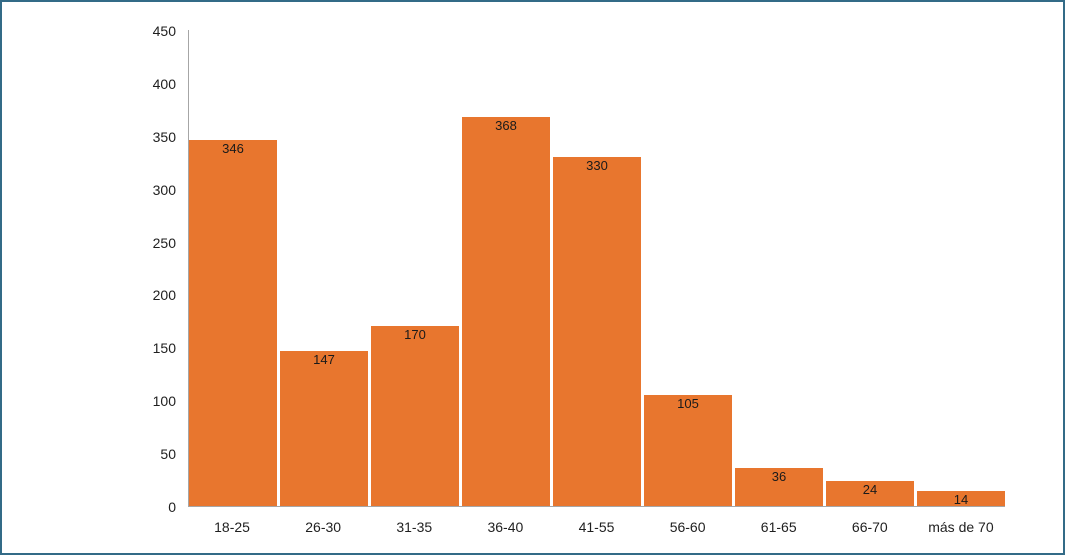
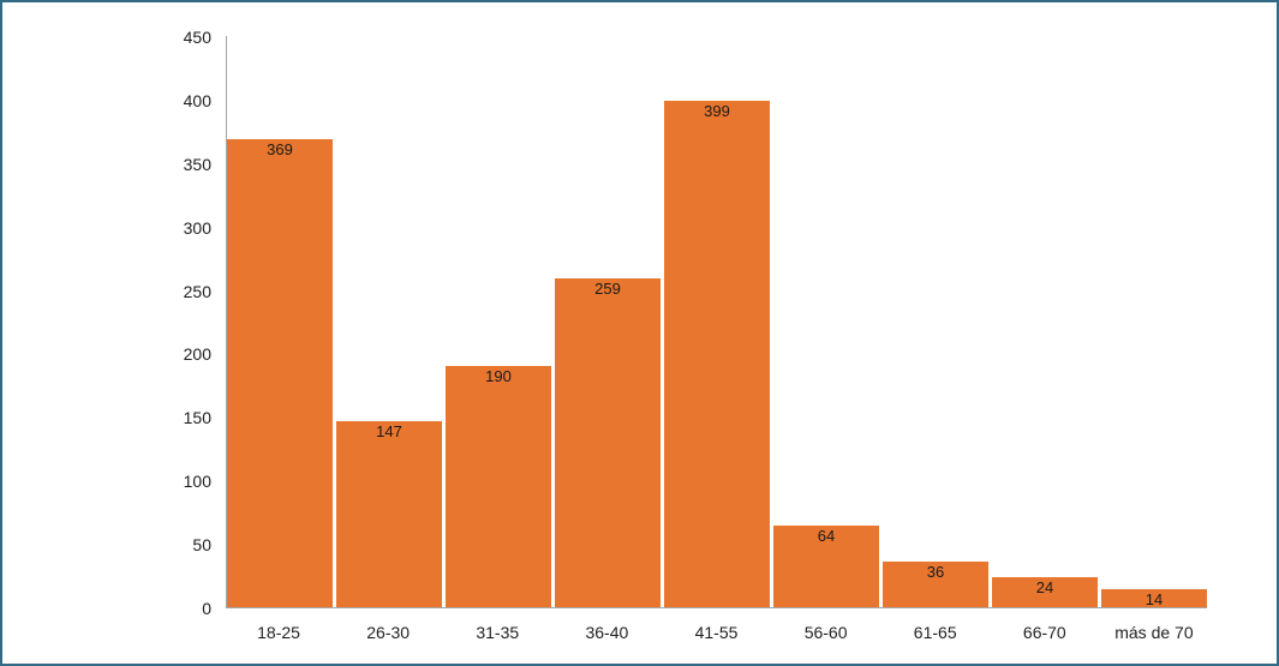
18-25: 346 -> 369
31-35: 170 -> 190
36-40: 368 -> 259
41-55: 330 -> 399
56-60: 105 -> 64
